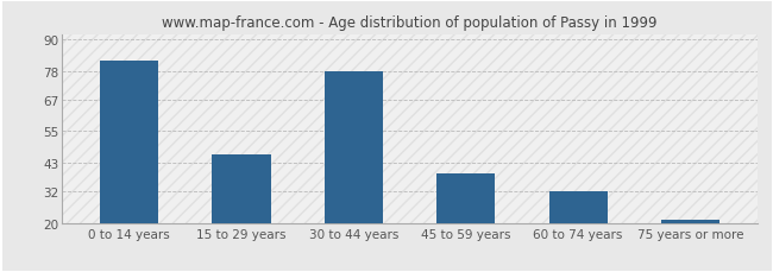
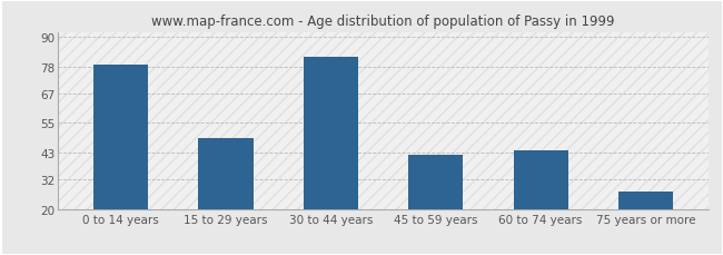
0 to 14 years: 82 -> 79
15 to 29 years: 46 -> 49
30 to 44 years: 78 -> 82
45 to 59 years: 39 -> 42
60 to 74 years: 32 -> 44
75 years or more: 21 -> 27
